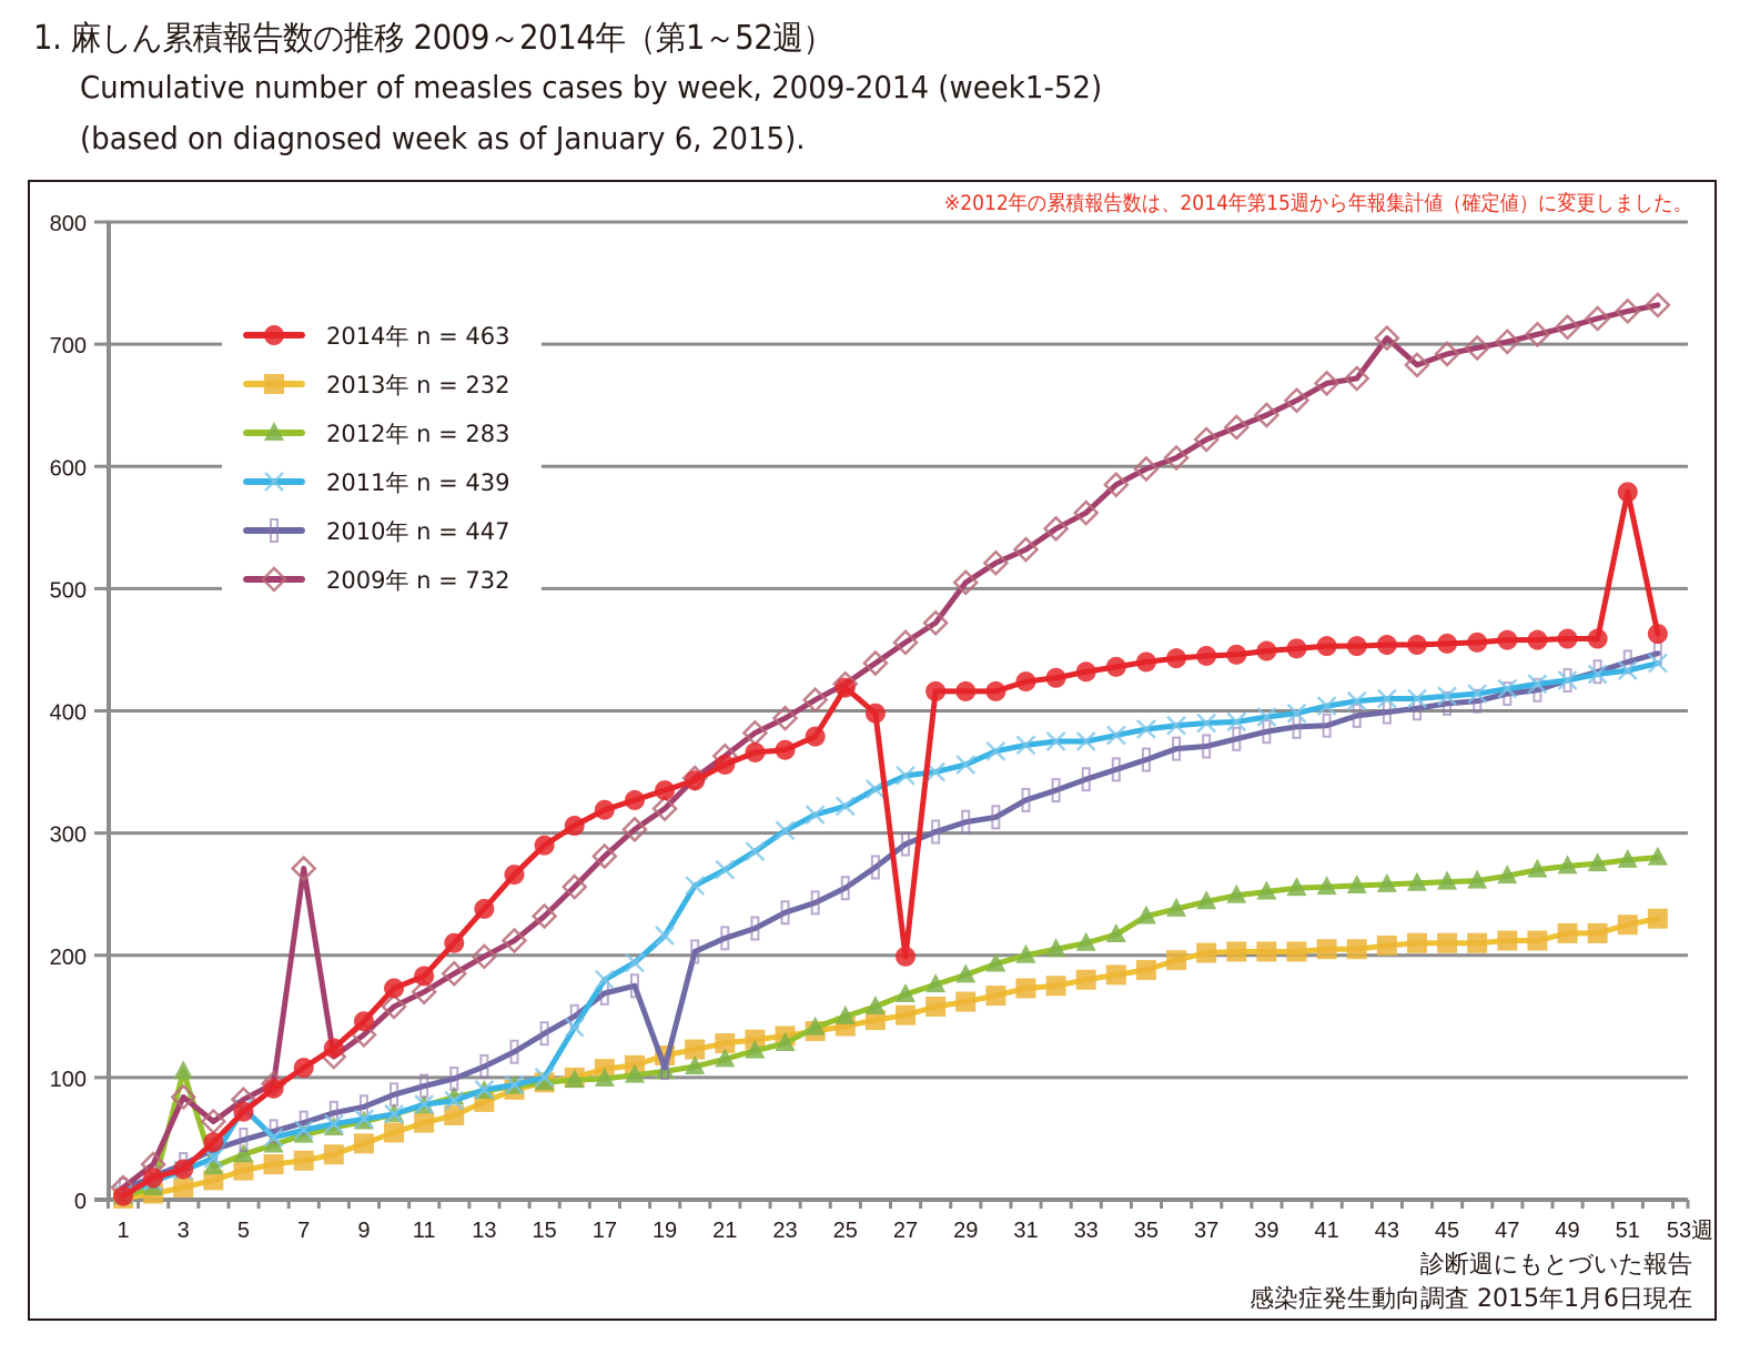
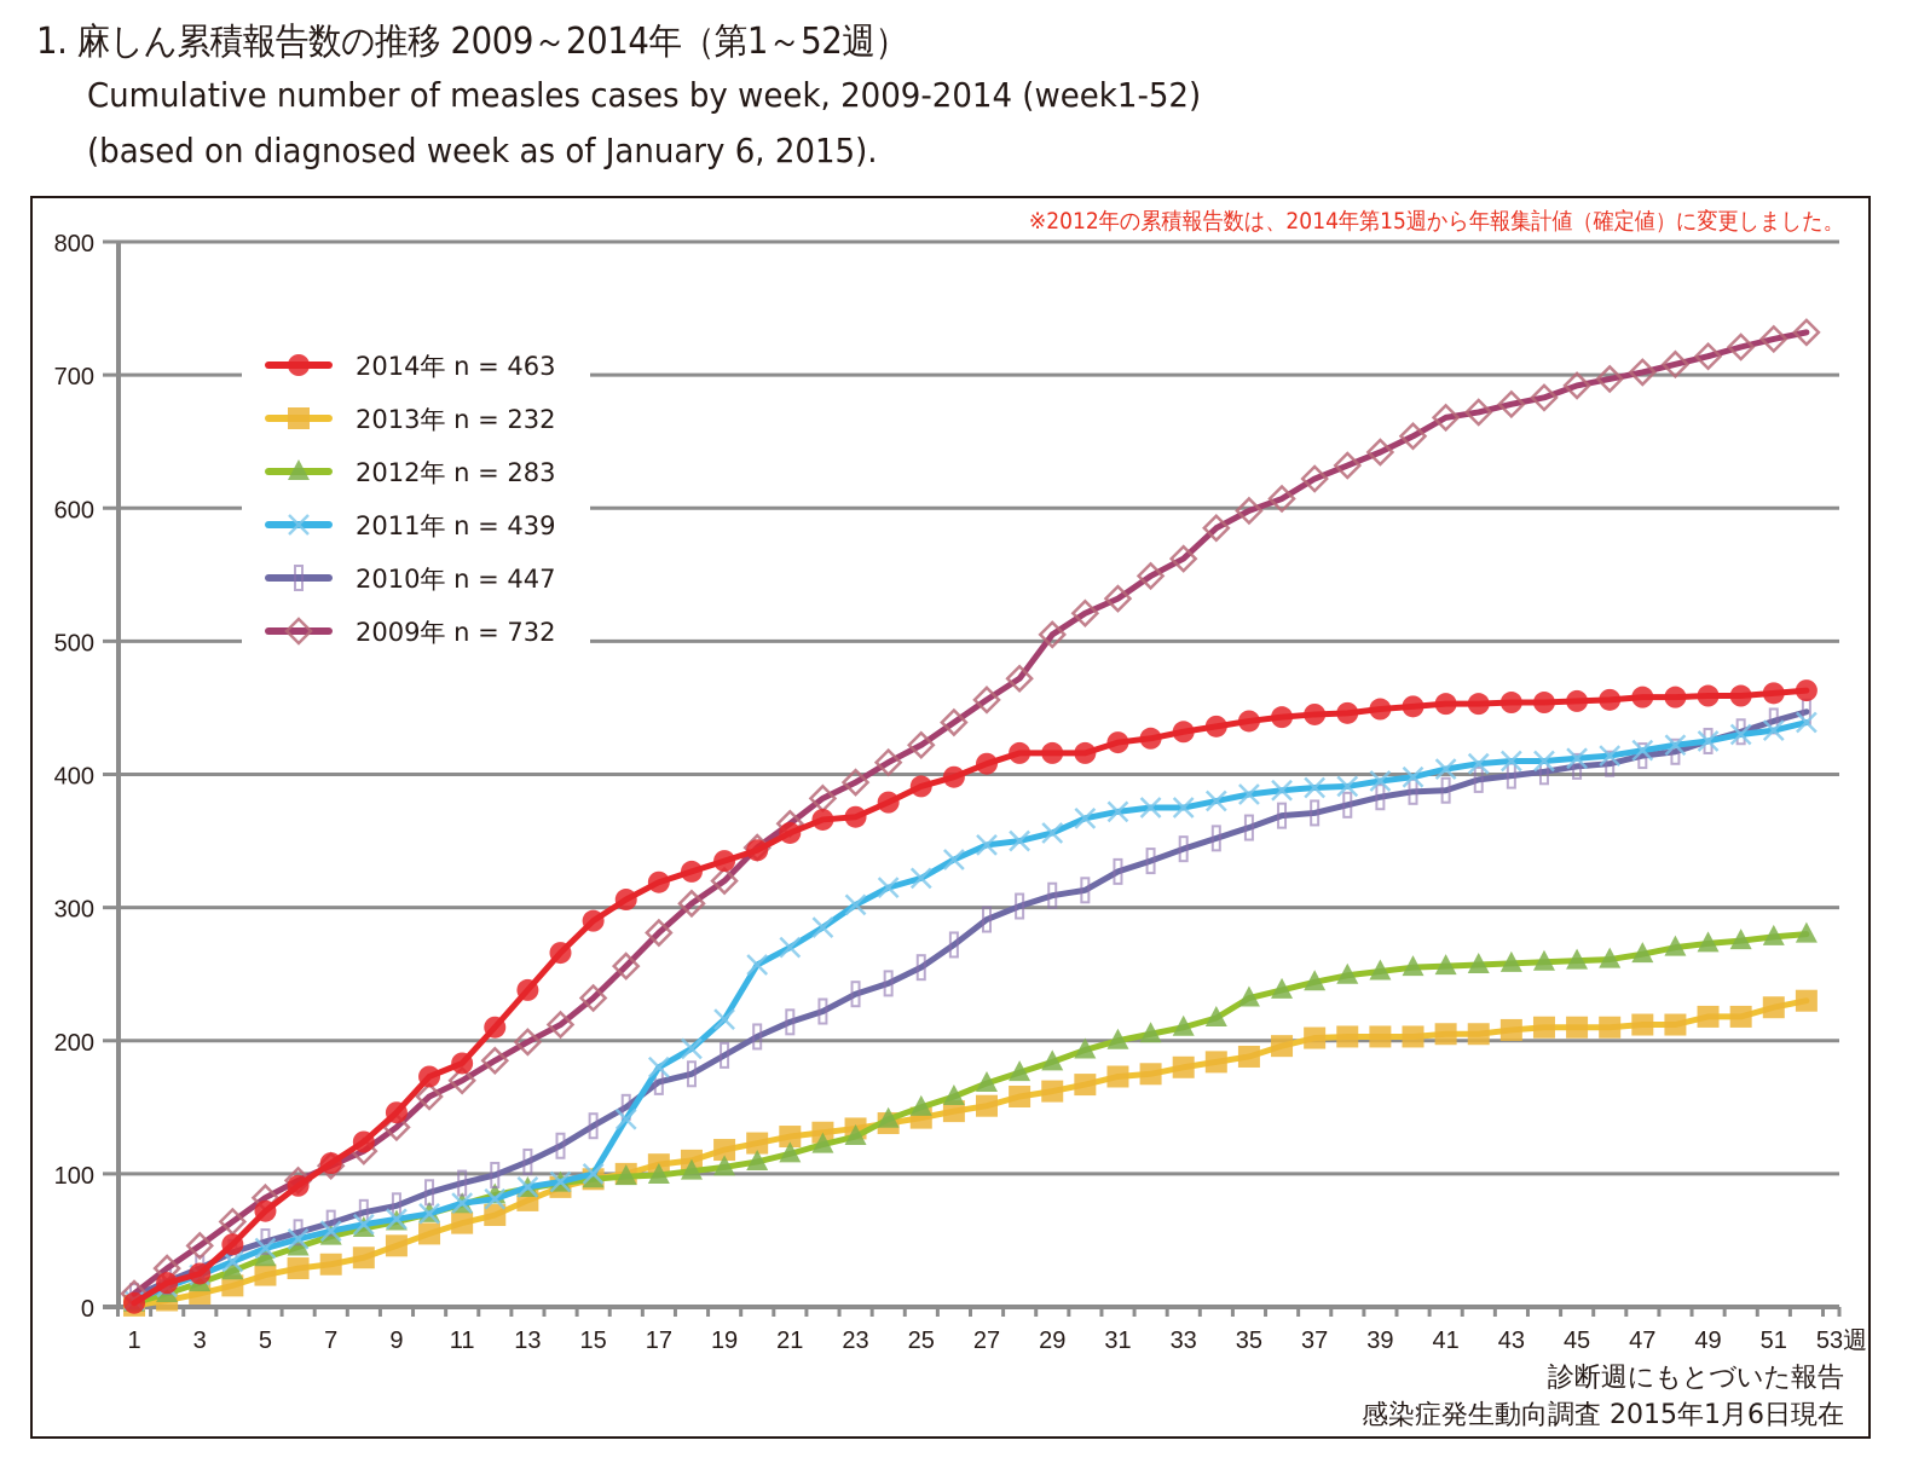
2012年 n = 283/3: 105 -> 18
2009年 n = 732/3: 84 -> 46
2011年 n = 439/5: 75 -> 44
2009年 n = 732/7: 271 -> 106
2010年 n = 447/19: 108 -> 189
2014年 n = 463/25: 419 -> 391
2014年 n = 463/27: 199 -> 408
2009年 n = 732/43: 705 -> 678
2014年 n = 463/51: 579 -> 461
